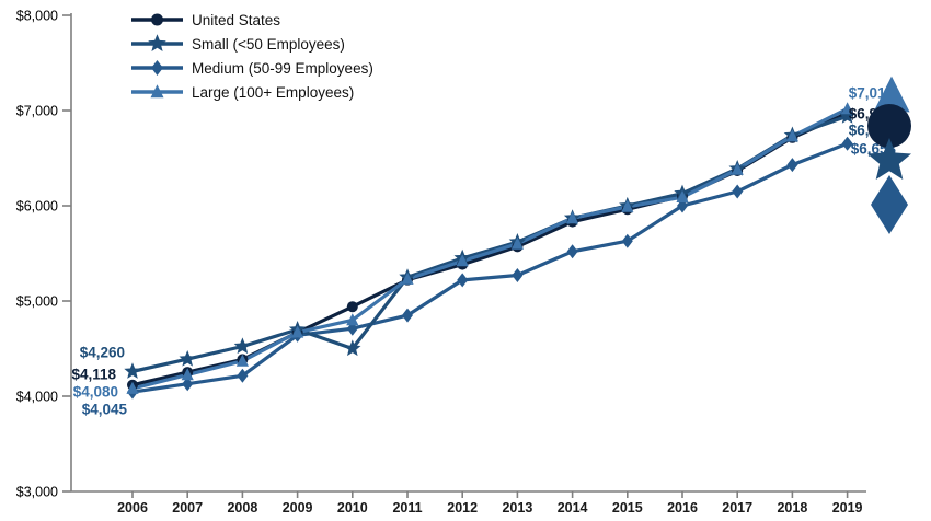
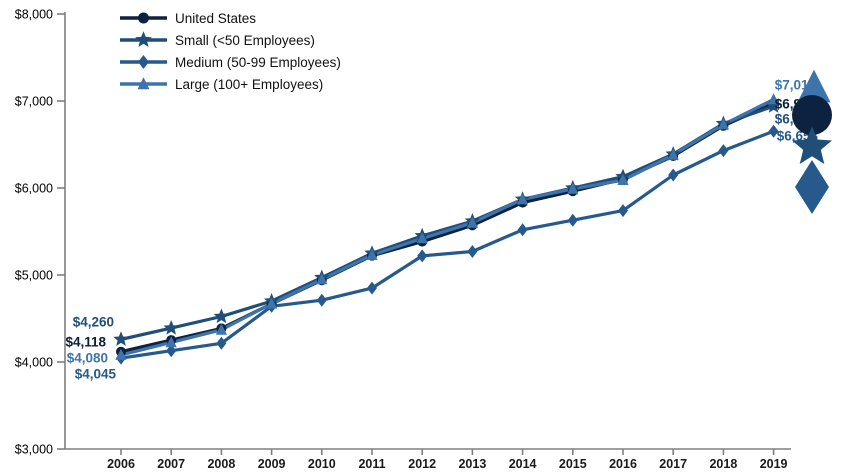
Small (<50 Employees)/2010: $4500 -> $5000
Large (100+ Employees)/2010: $4800 -> $5000
Medium (50-99 Employees)/2016: $6000 -> $5700
